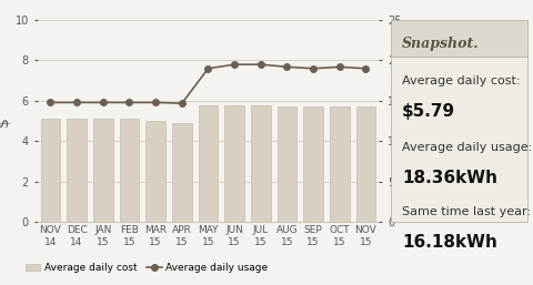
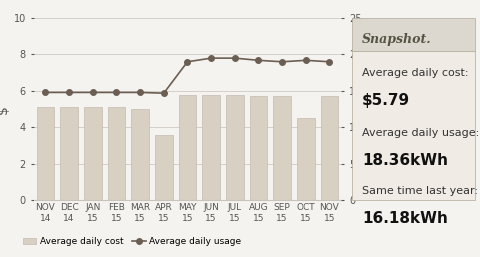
Average daily cost/APR 15: 4.9 -> 3.6
Average daily cost/OCT 15: 5.7 -> 4.5
